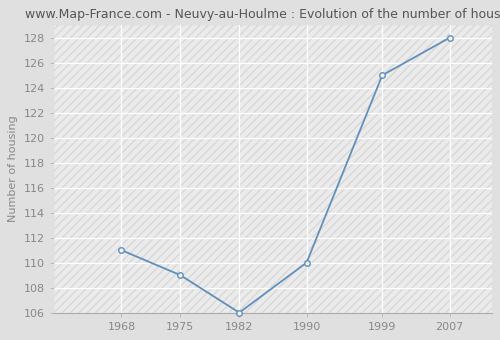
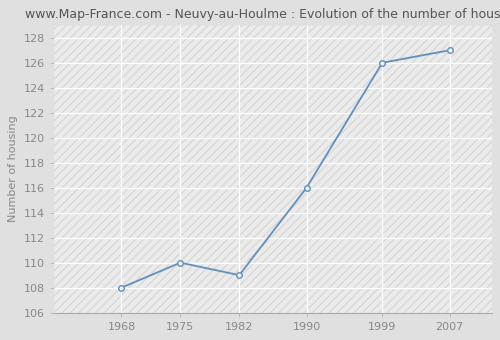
1968: 111 -> 108
1975: 109 -> 110
1982: 106 -> 109
1990: 110 -> 116
1999: 125 -> 126
2007: 128 -> 127
